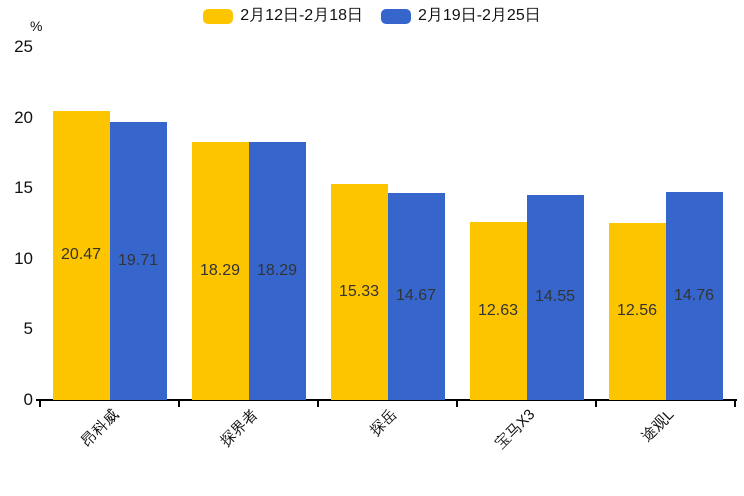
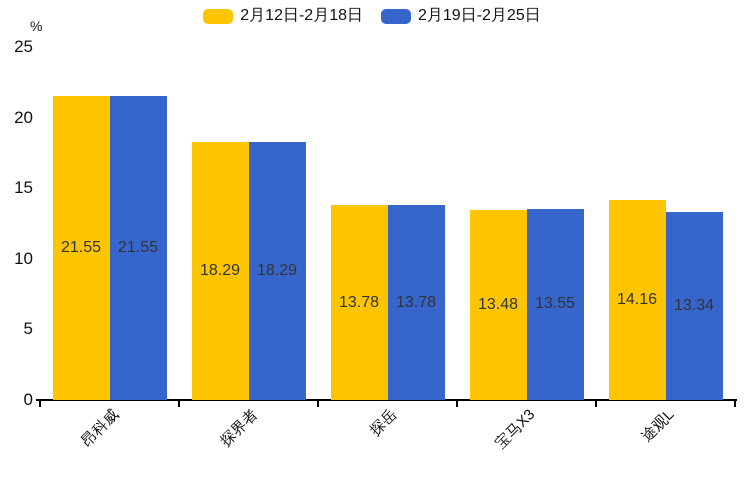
2月12日-2月18日/昂科威: 20.47 -> 21.55
2月19日-2月25日/昂科威: 19.71 -> 21.55
2月12日-2月18日/探岳: 15.33 -> 13.78
2月19日-2月25日/探岳: 14.67 -> 13.78
2月12日-2月18日/宝马X3: 12.63 -> 13.48
2月19日-2月25日/宝马X3: 14.55 -> 13.55
2月12日-2月18日/途观L: 12.56 -> 14.16
2月19日-2月25日/途观L: 14.76 -> 13.34
